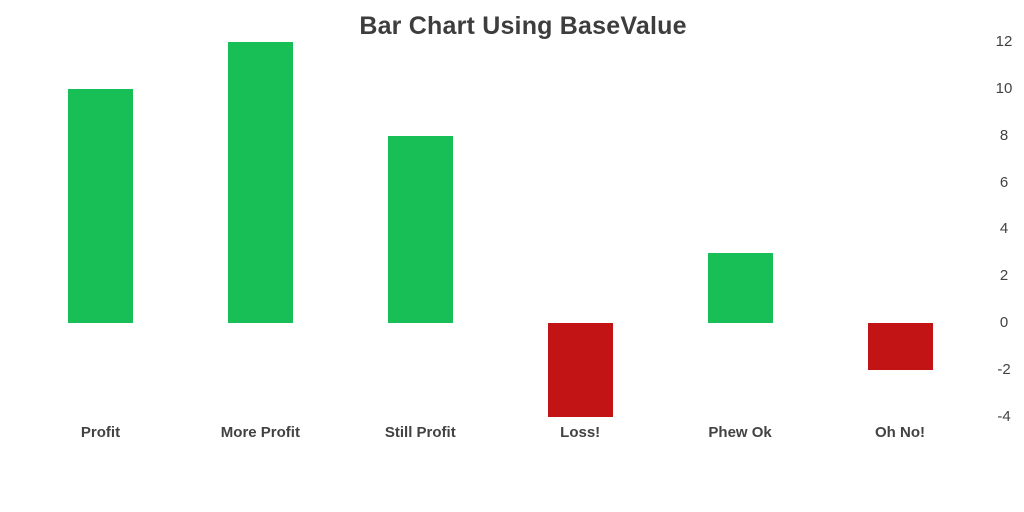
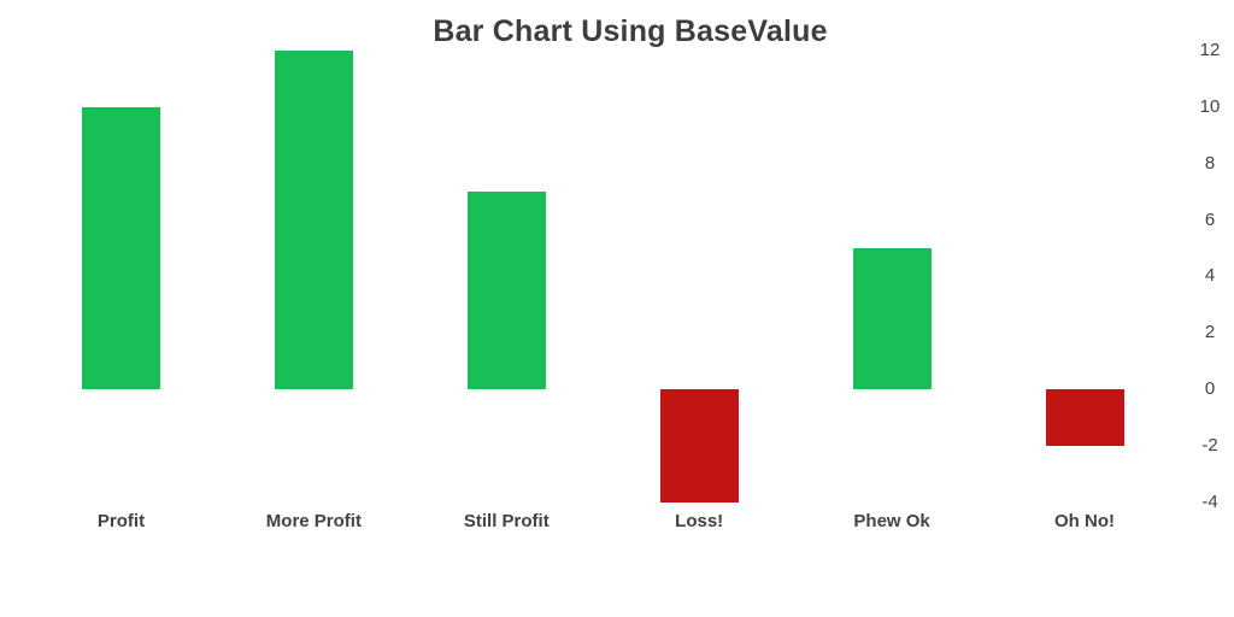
Still Profit: 8 -> 7
Phew Ok: 3 -> 5
